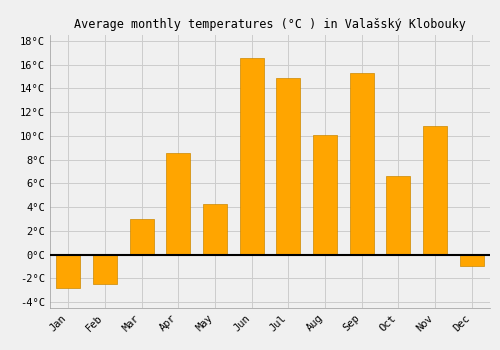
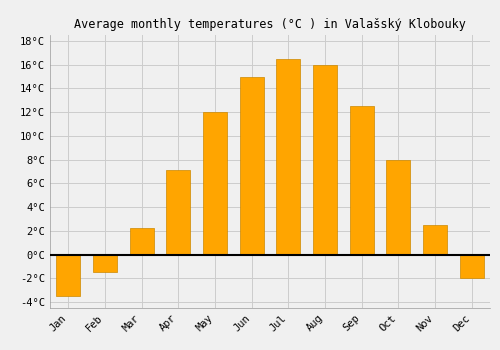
Jan: -2.8°C -> -3.5°C
Feb: -2.5°C -> -1.5°C
Mar: 3.0°C -> 2.2°C
Apr: 8.6°C -> 7.1°C
May: 4.3°C -> 12.0°C
Jun: 16.6°C -> 15.0°C
Jul: 14.9°C -> 16.5°C
Aug: 10.1°C -> 16.0°C
Sep: 15.3°C -> 12.5°C
Oct: 6.6°C -> 8.0°C
Nov: 10.8°C -> 2.5°C
Dec: -1.0°C -> -2.0°C
